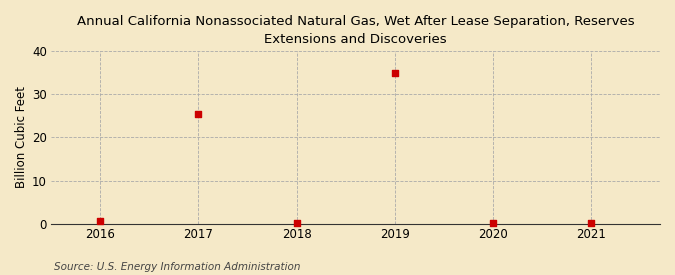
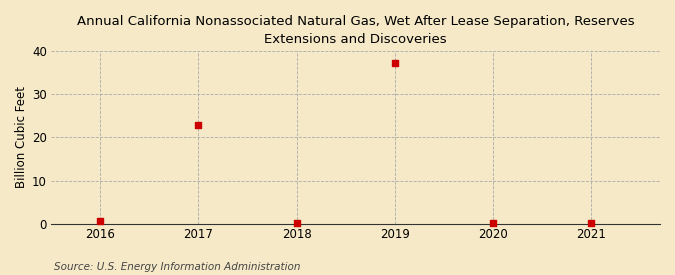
2017: 25.5 -> 23.0
2019: 35.0 -> 37.2
